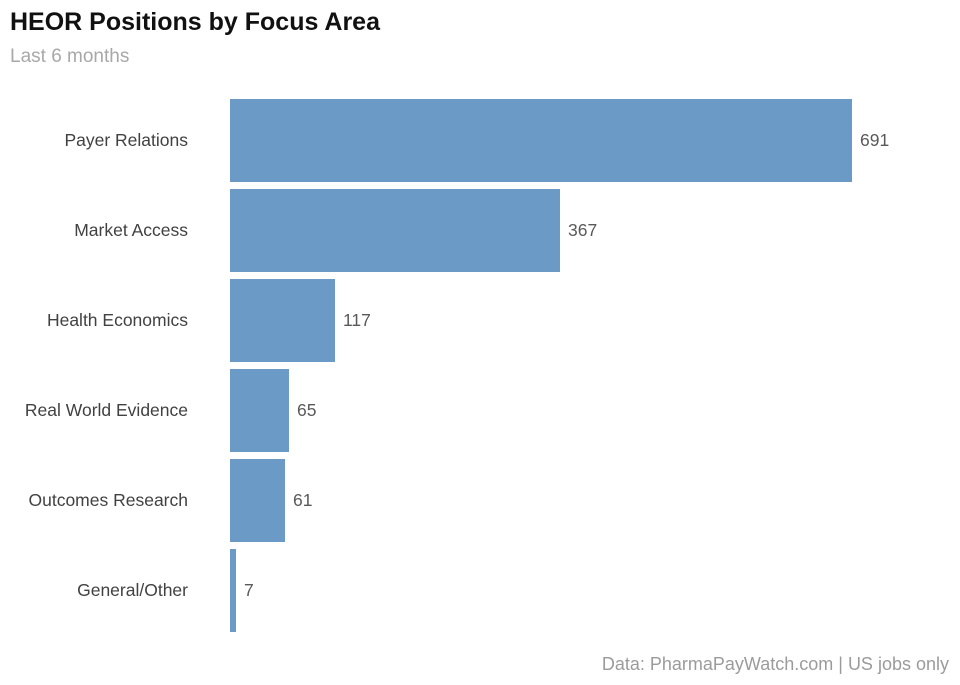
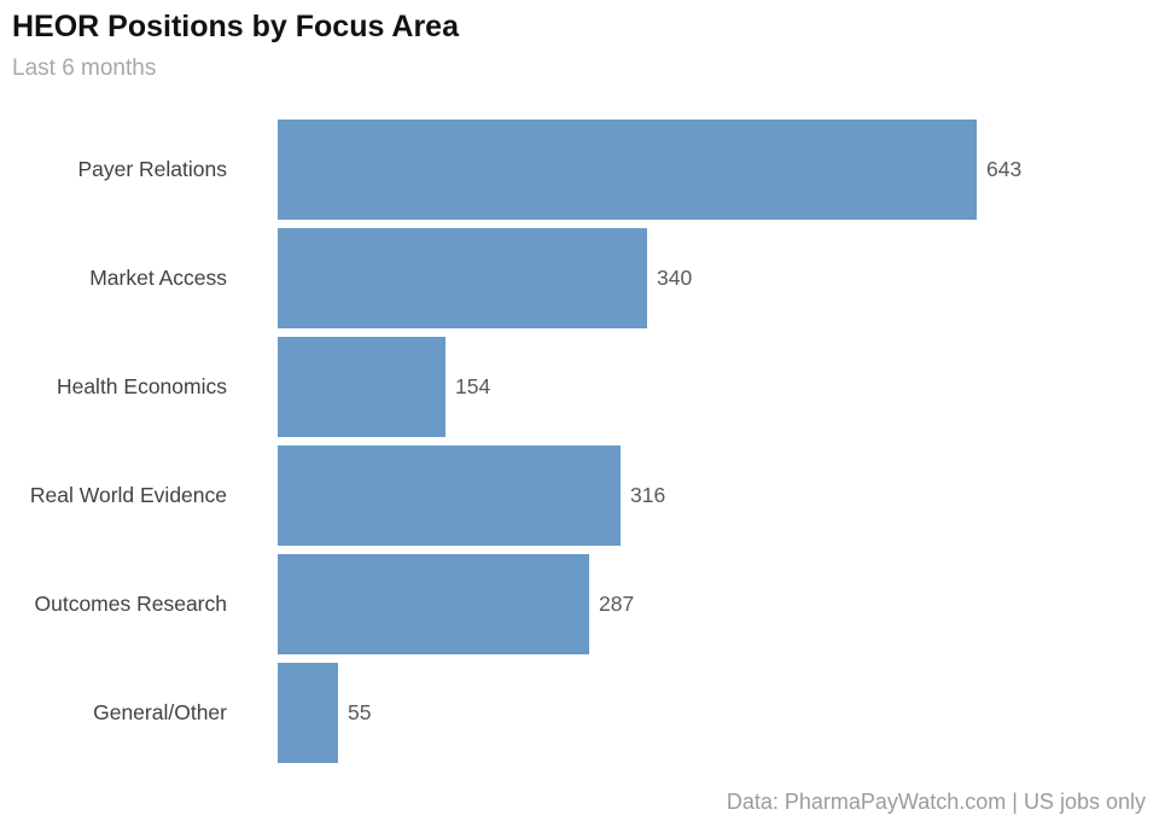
Payer Relations: 691 -> 643
Market Access: 367 -> 340
Health Economics: 117 -> 154
Real World Evidence: 65 -> 316
Outcomes Research: 61 -> 287
General/Other: 7 -> 55
